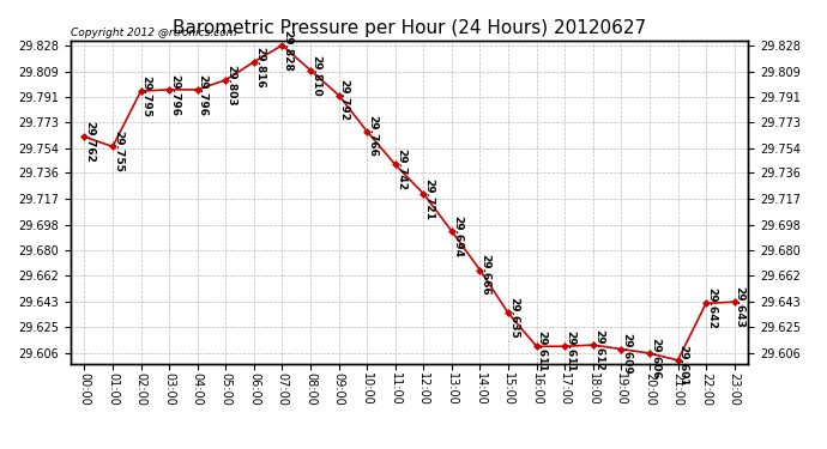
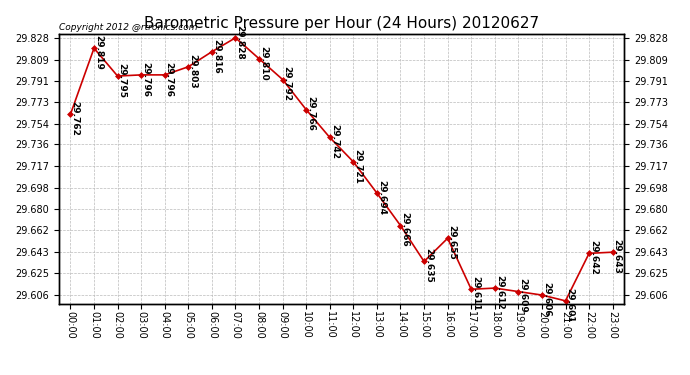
01:00: 29.755 -> 29.819
16:00: 29.611 -> 29.655
